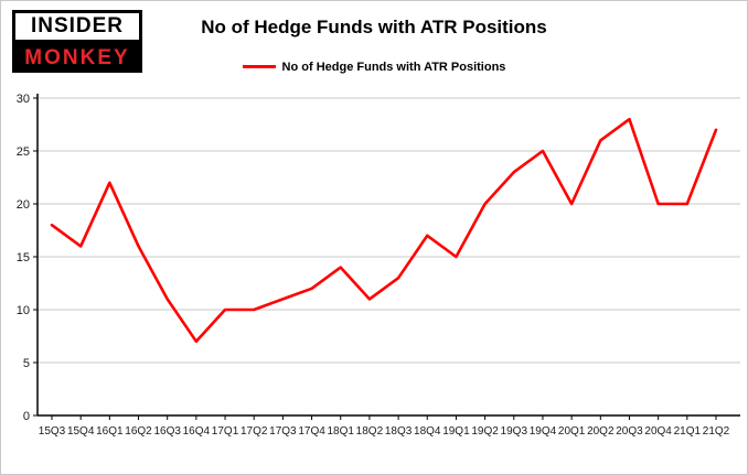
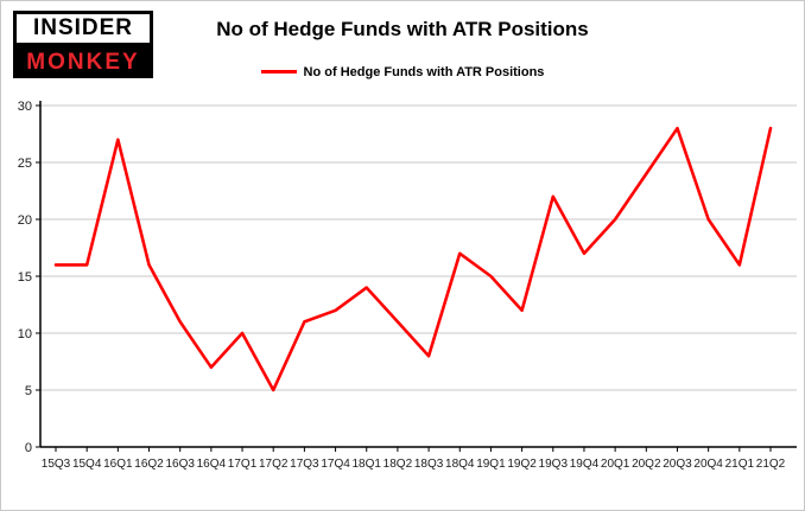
15Q3: 18 -> 16
16Q1: 22 -> 27
17Q2: 10 -> 5
18Q3: 13 -> 8
19Q2: 20 -> 12
19Q3: 23 -> 22
19Q4: 25 -> 17
20Q2: 26 -> 24
21Q1: 20 -> 16
21Q2: 27 -> 28
